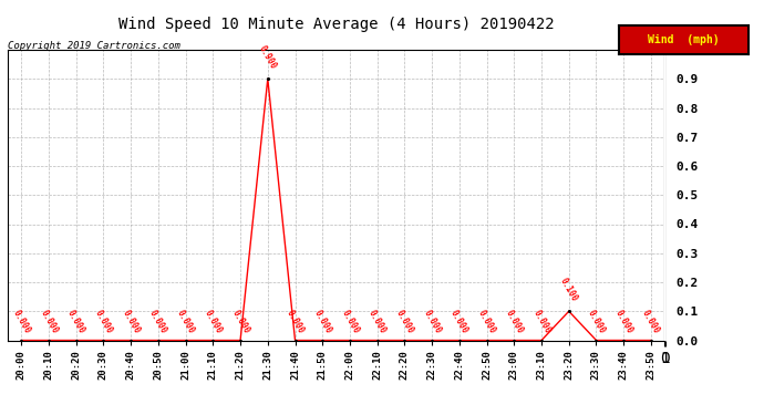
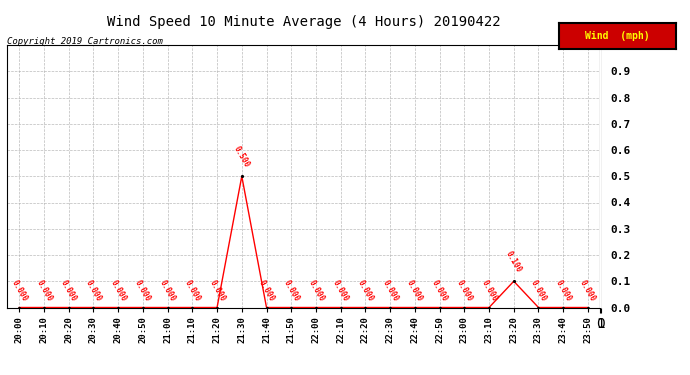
21:30: 0.900 -> 0.500
